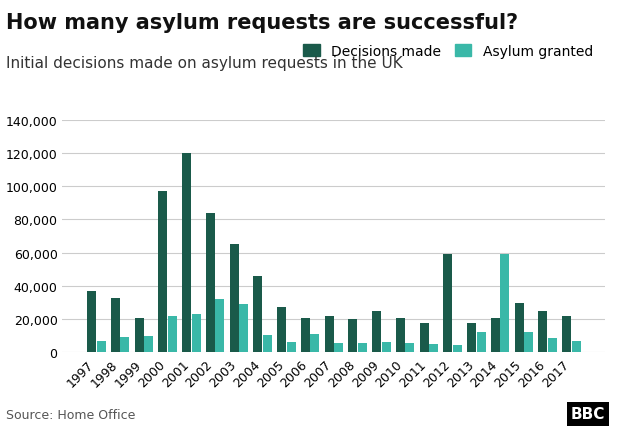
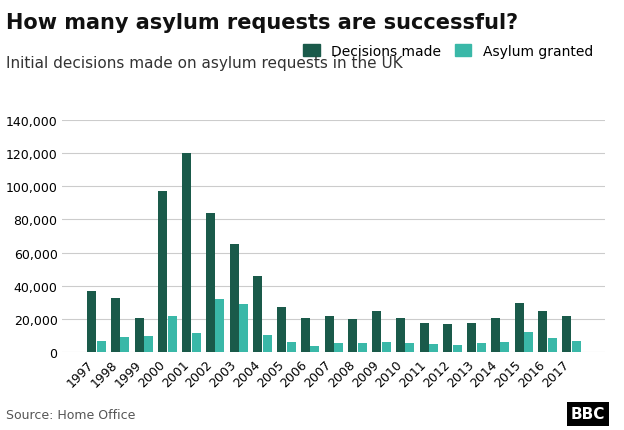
Asylum granted/2001: 23,000 -> 12,000
Asylum granted/2006: 11,000 -> 4,000
Decisions made/2012: 59,000 -> 17,000
Asylum granted/2013: 12,000 -> 6,000
Asylum granted/2014: 59,000 -> 6,000
